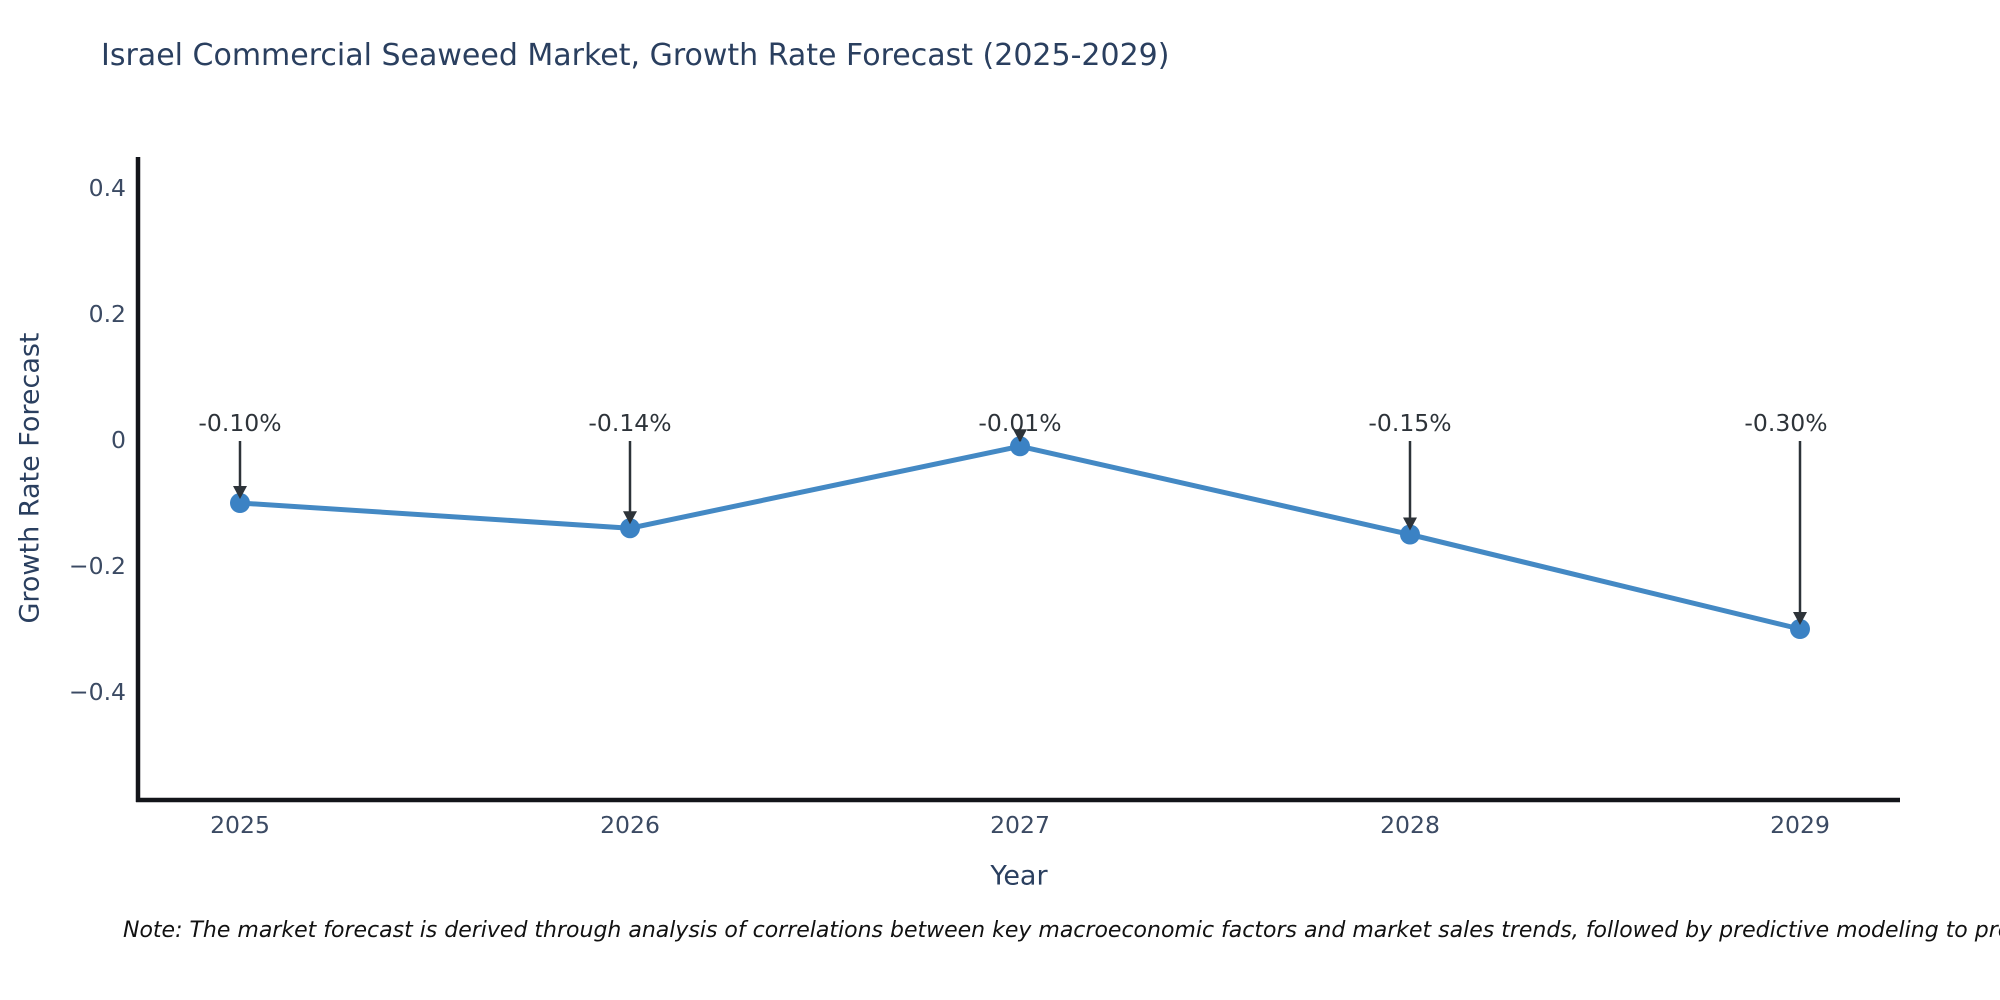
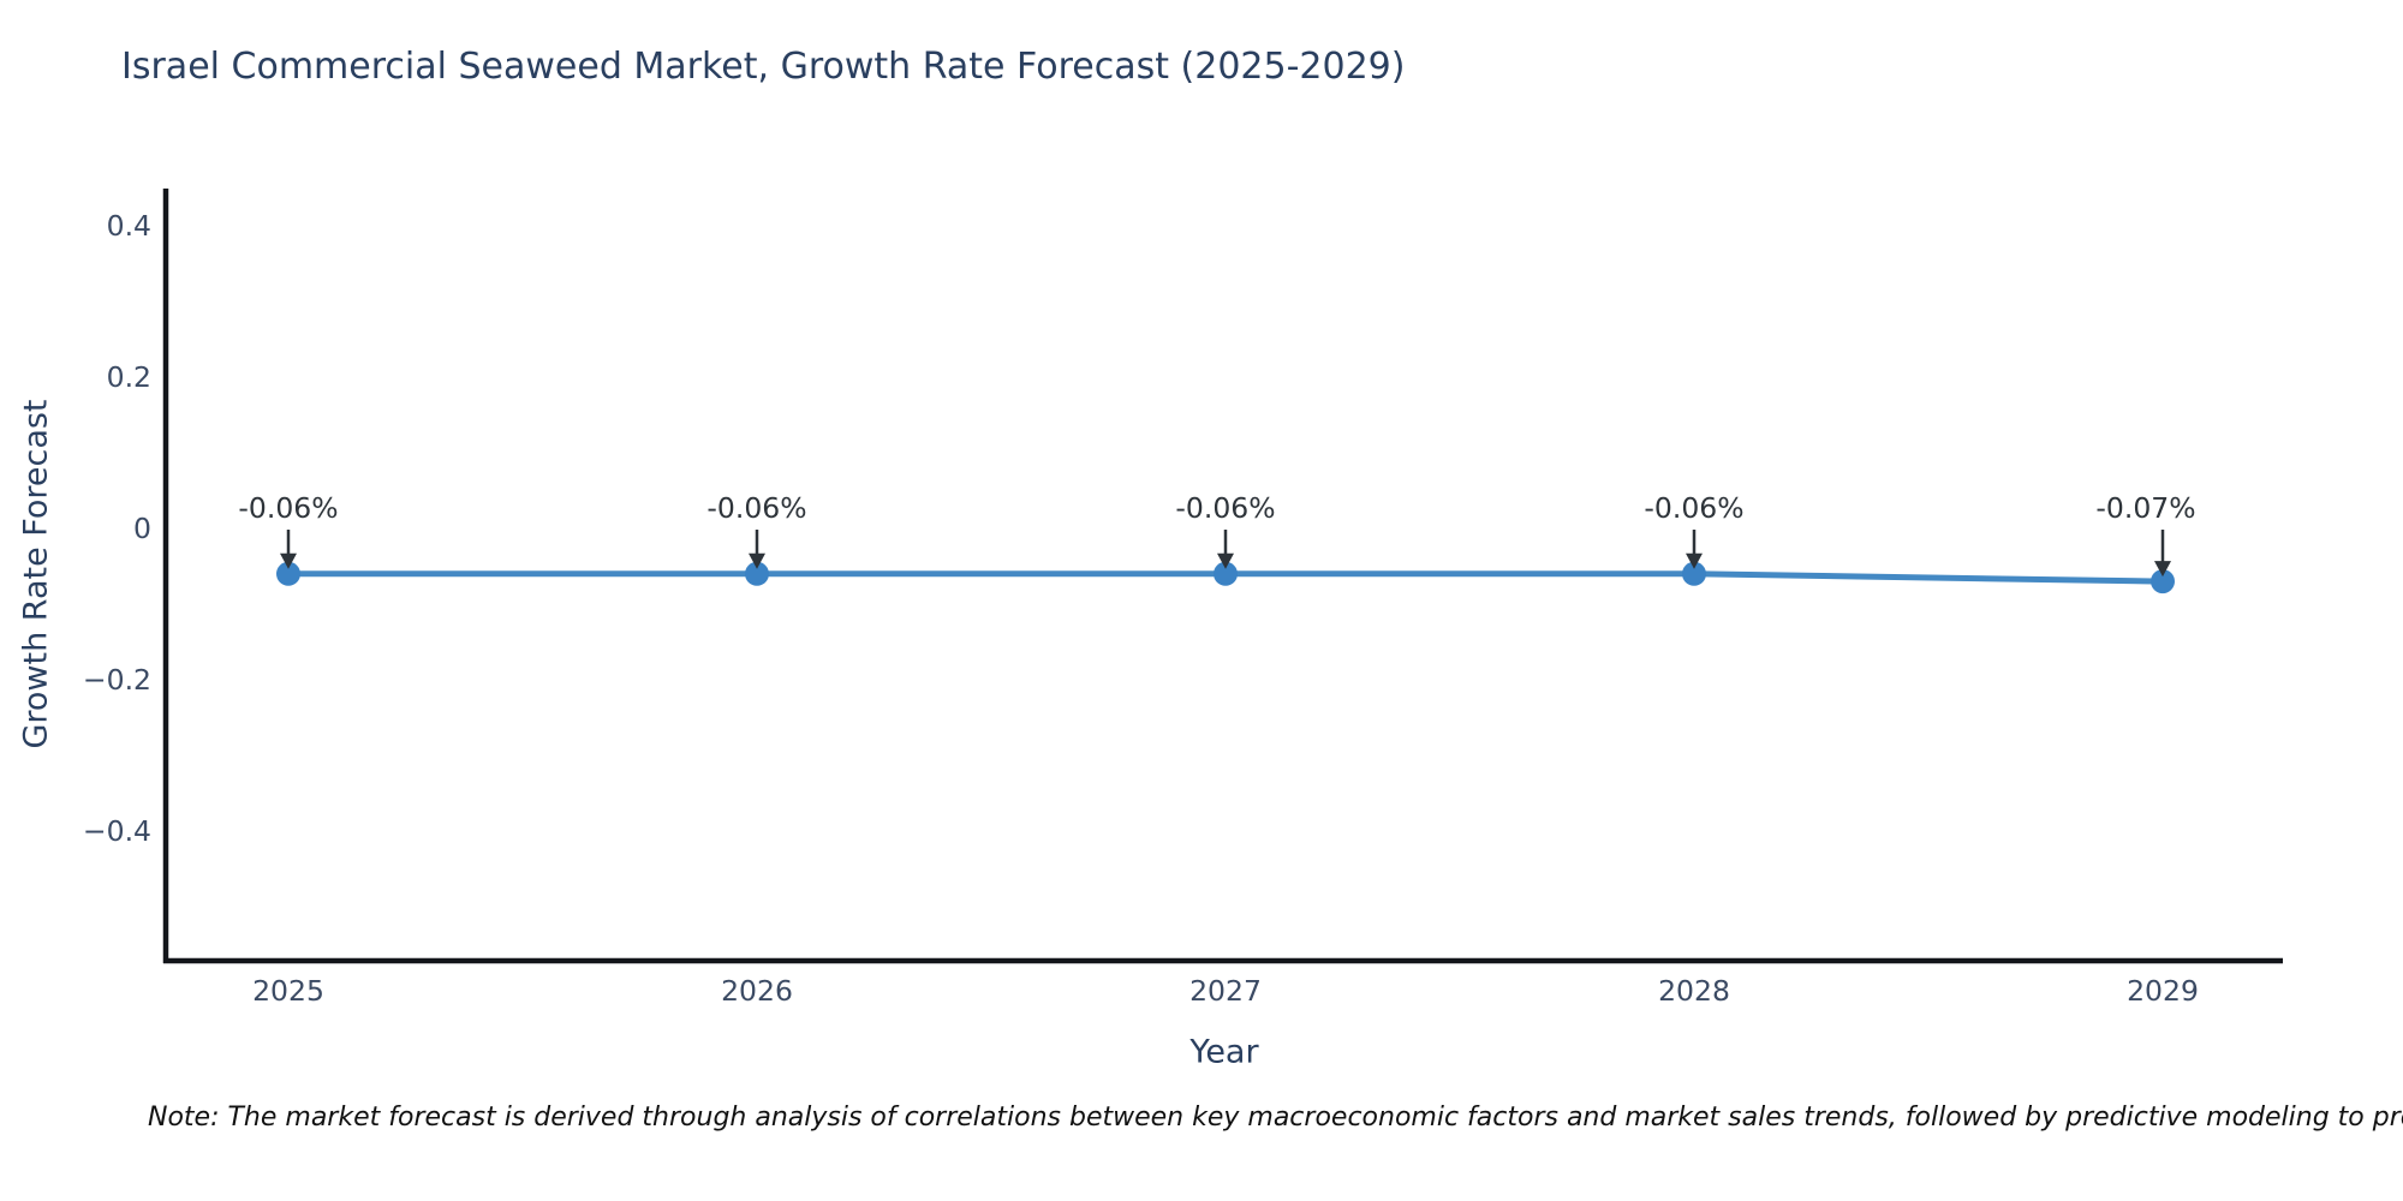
2025: -0.10% -> -0.06%
2026: -0.14% -> -0.06%
2027: -0.01% -> -0.06%
2028: -0.15% -> -0.06%
2029: -0.30% -> -0.07%
